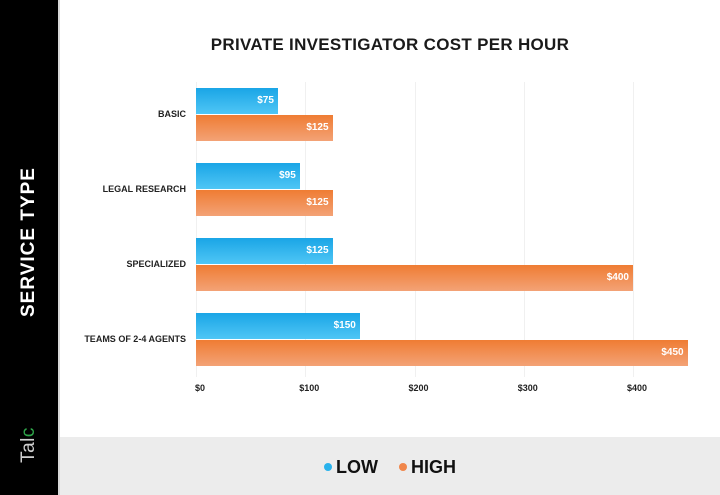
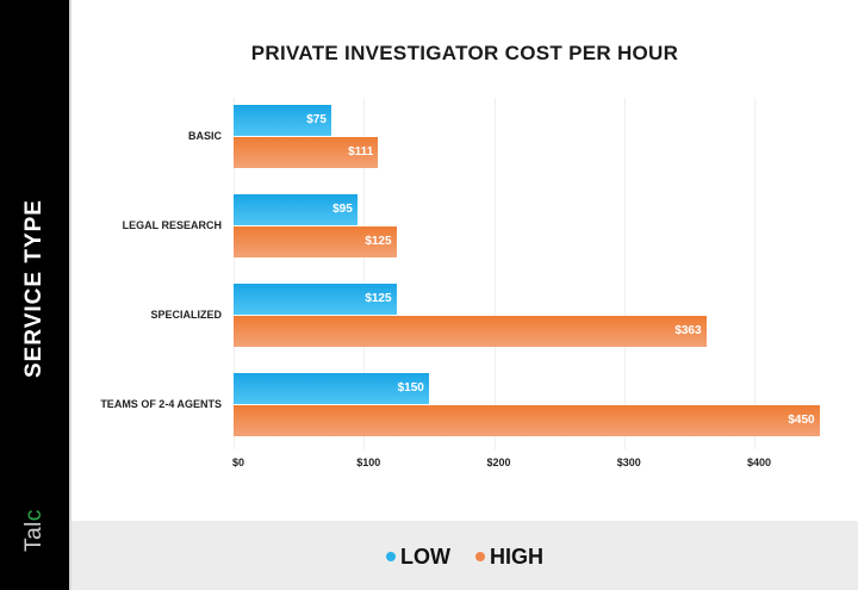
HIGH/BASIC: $125 -> $111
HIGH/SPECIALIZED: $400 -> $363
